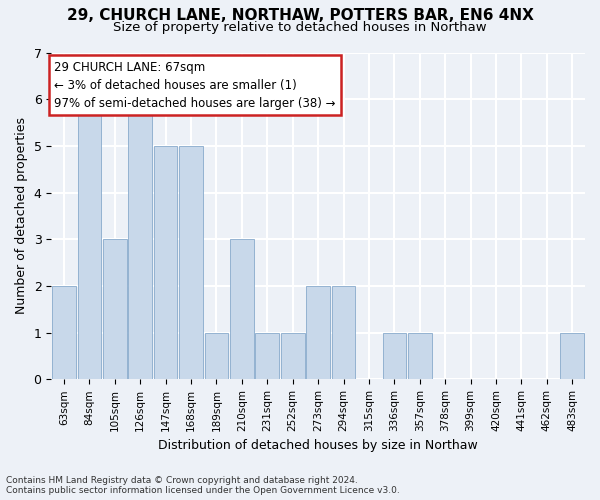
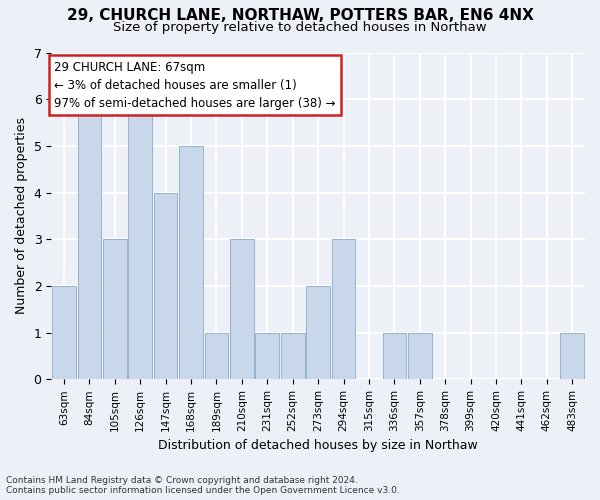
147sqm: 5 -> 4
294sqm: 2 -> 3
